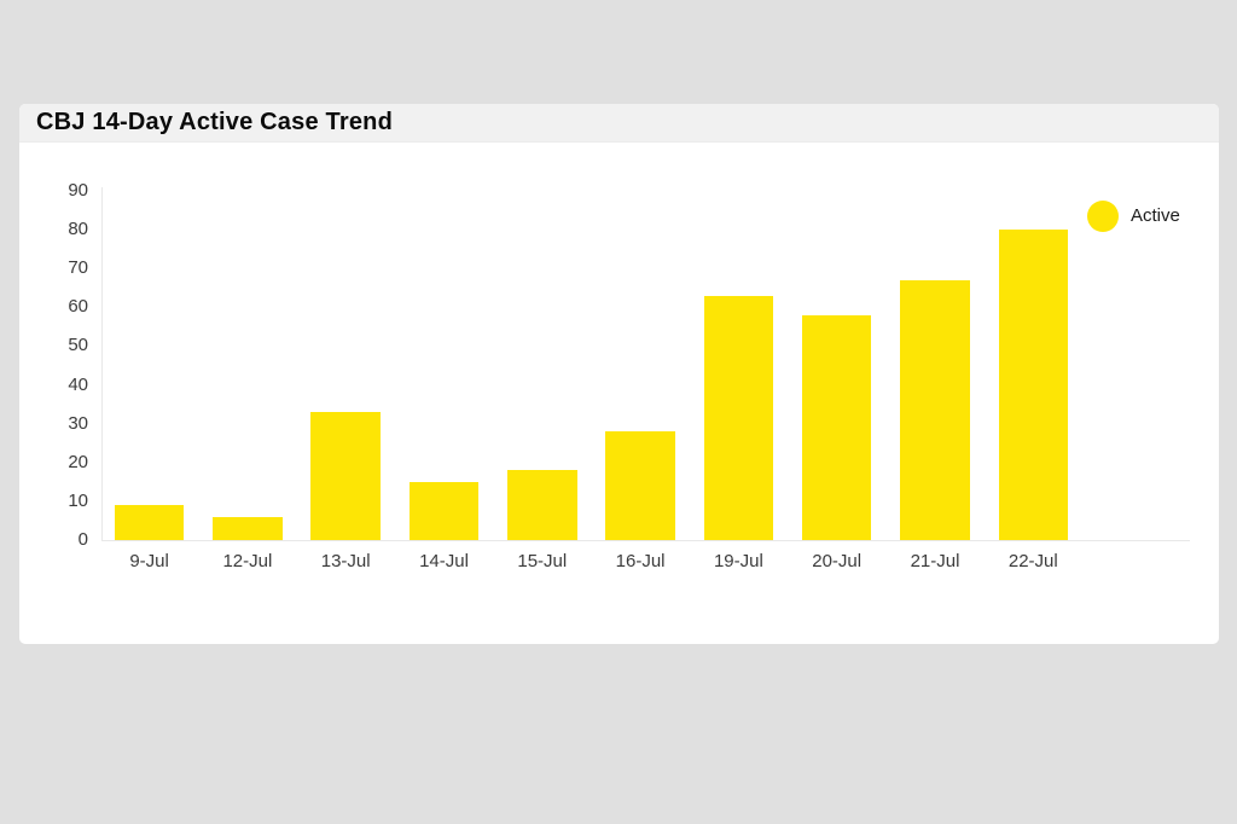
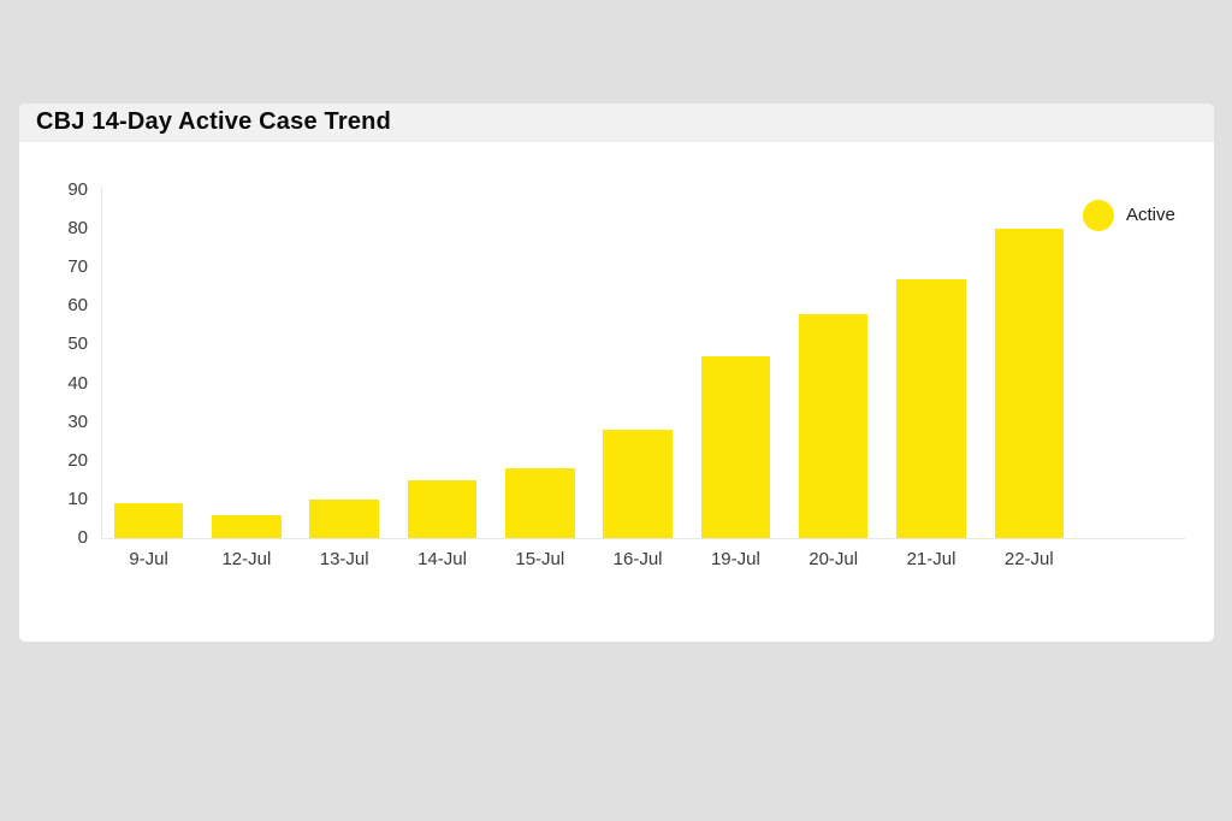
13-Jul: 33 -> 10
19-Jul: 63 -> 47
